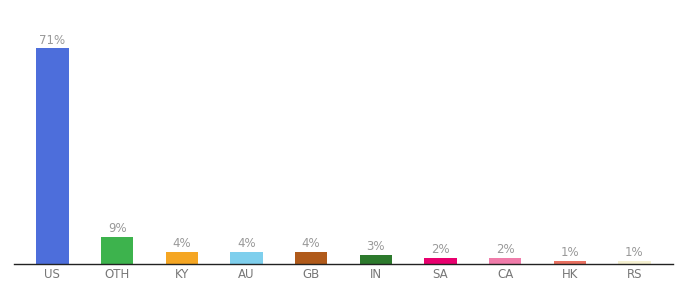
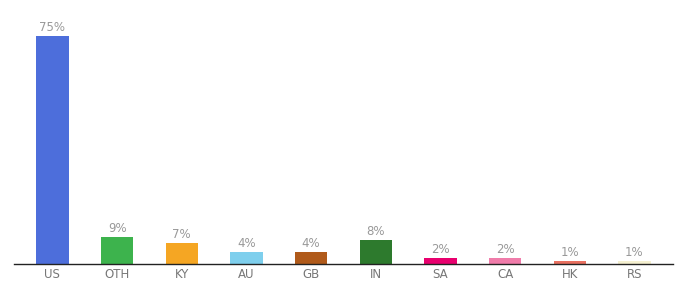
US: 71% -> 75%
KY: 4% -> 7%
IN: 3% -> 8%
